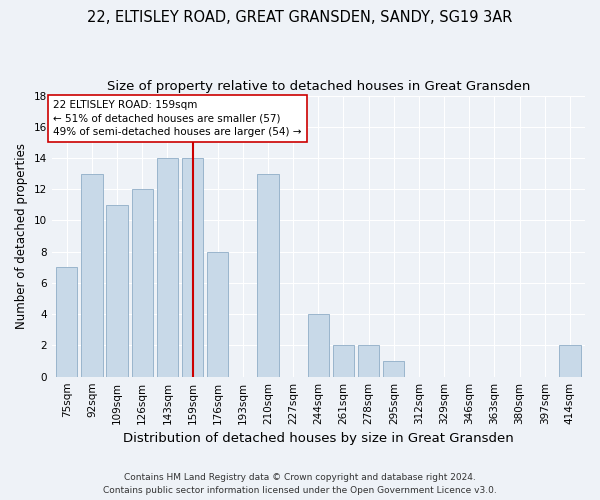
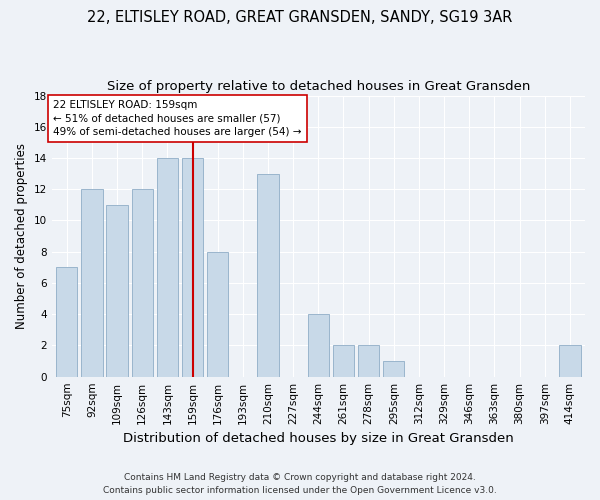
92sqm: 13 -> 12
